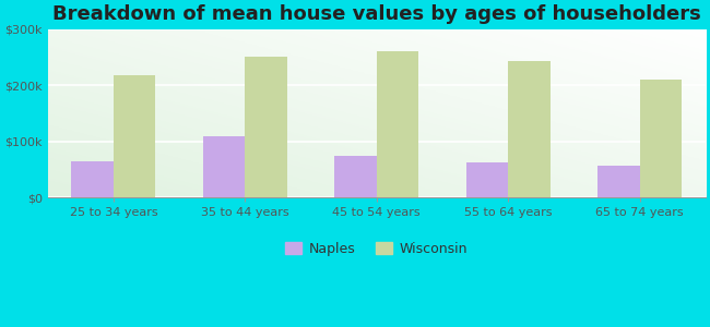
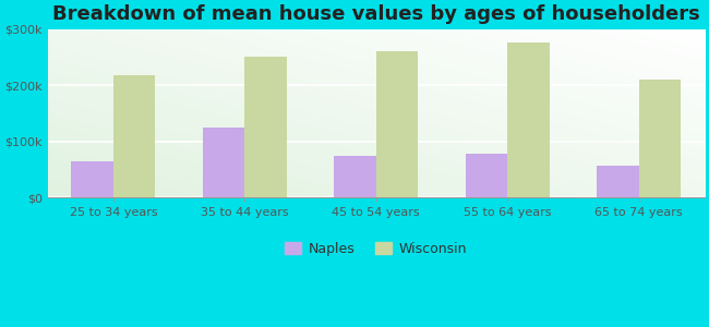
Naples/35 to 44 years: $108k -> $124k
Naples/55 to 64 years: $62k -> $78k
Wisconsin/55 to 64 years: $243k -> $276k
